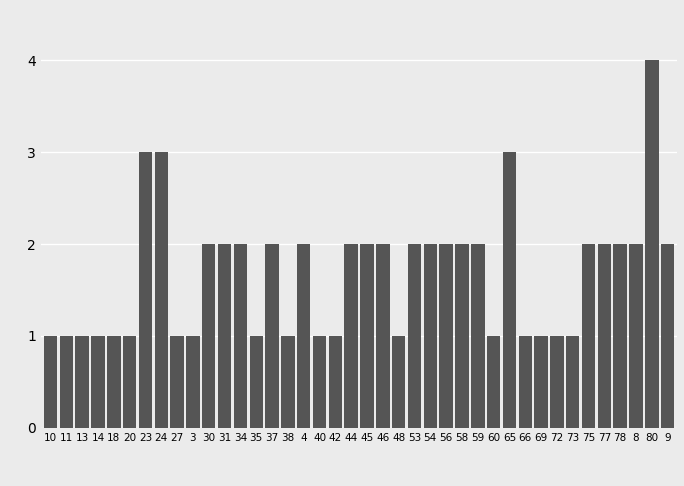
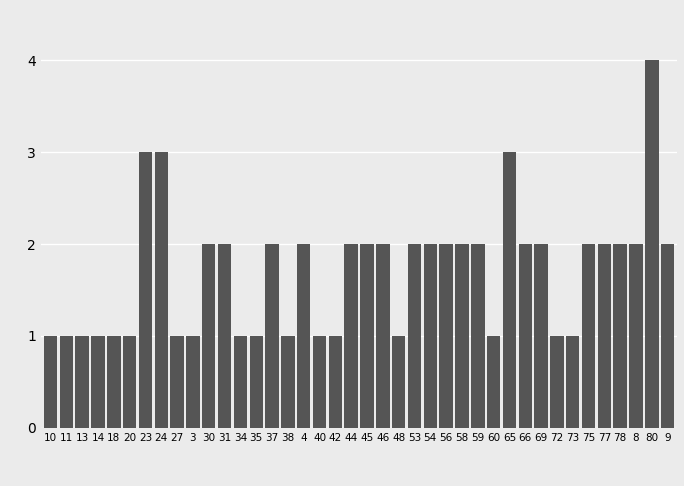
34: 2 -> 1
66: 1 -> 2
69: 1 -> 2
